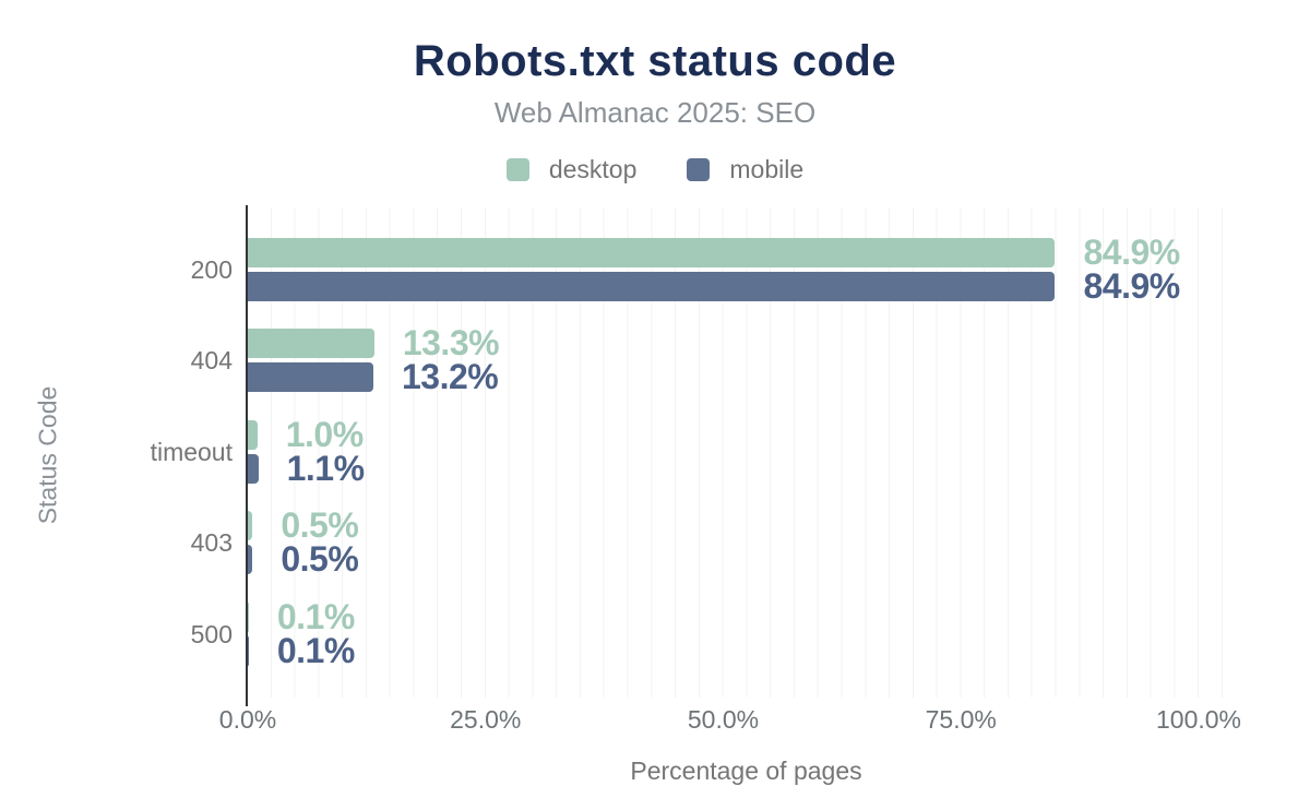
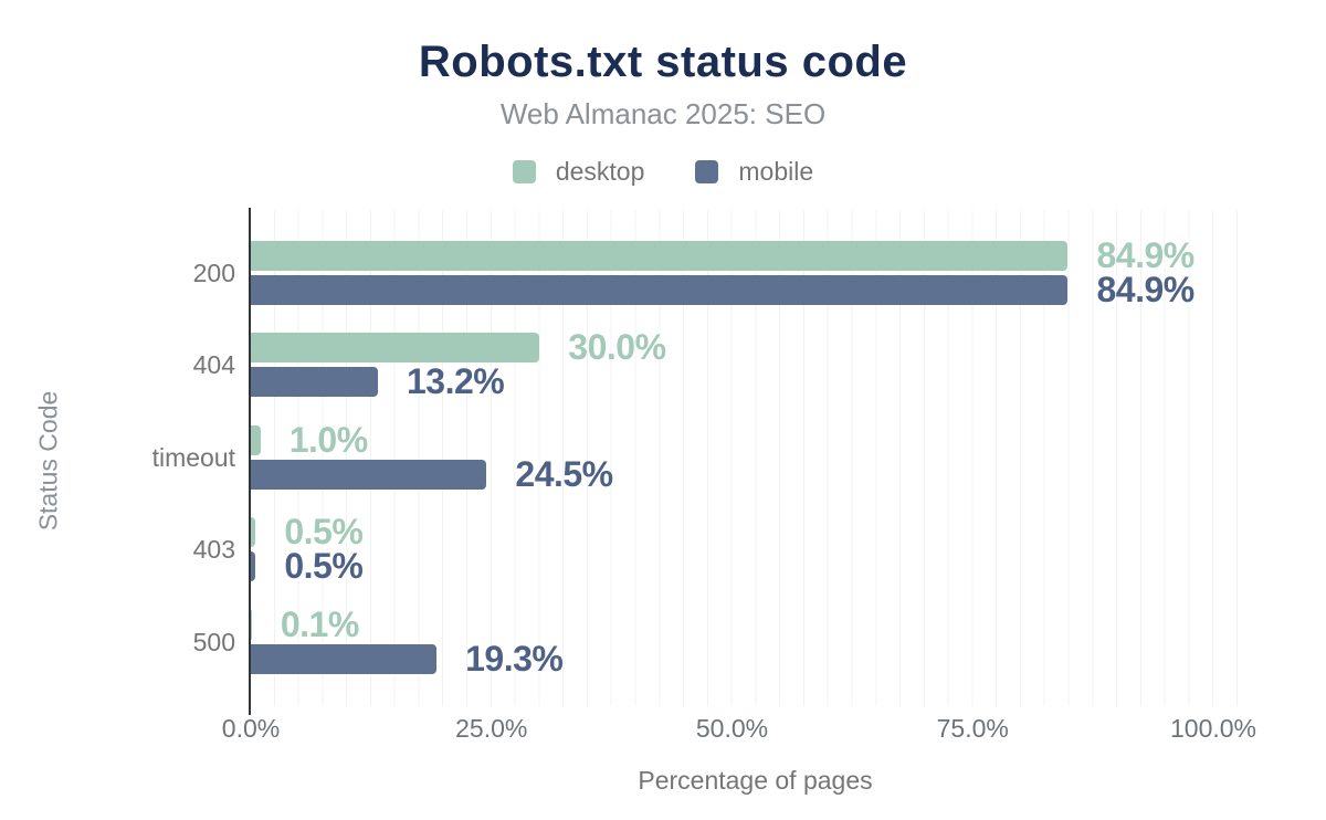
desktop/404: 13.3% -> 30.0%
mobile/timeout: 1.1% -> 24.5%
mobile/500: 0.1% -> 19.3%
